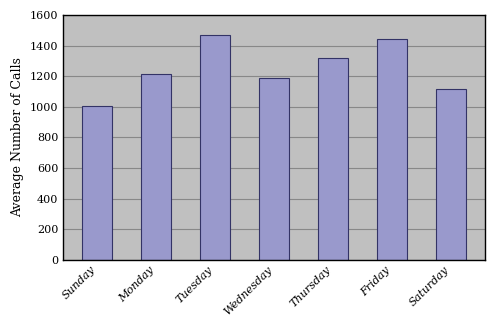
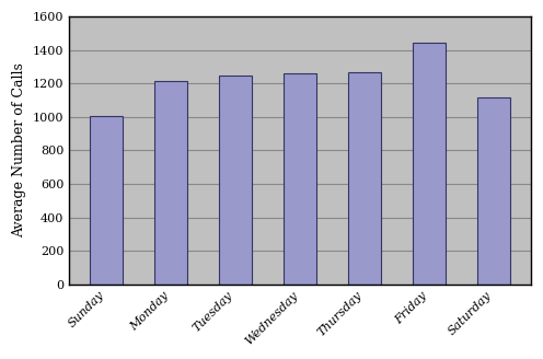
Tuesday: 1470 -> 1240
Wednesday: 1190 -> 1260
Thursday: 1320 -> 1270
